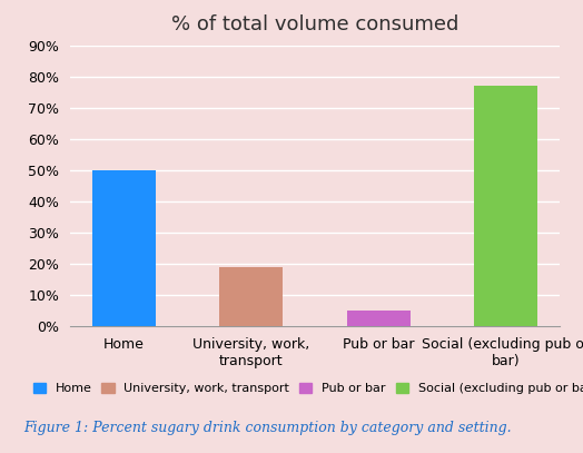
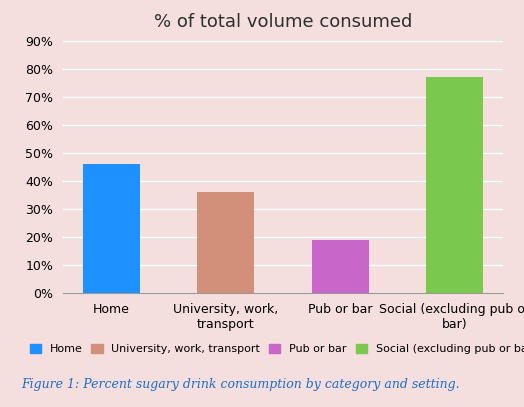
Home: 50% -> 46%
University, work, transport: 19% -> 36%
Pub or bar: 5% -> 19%
